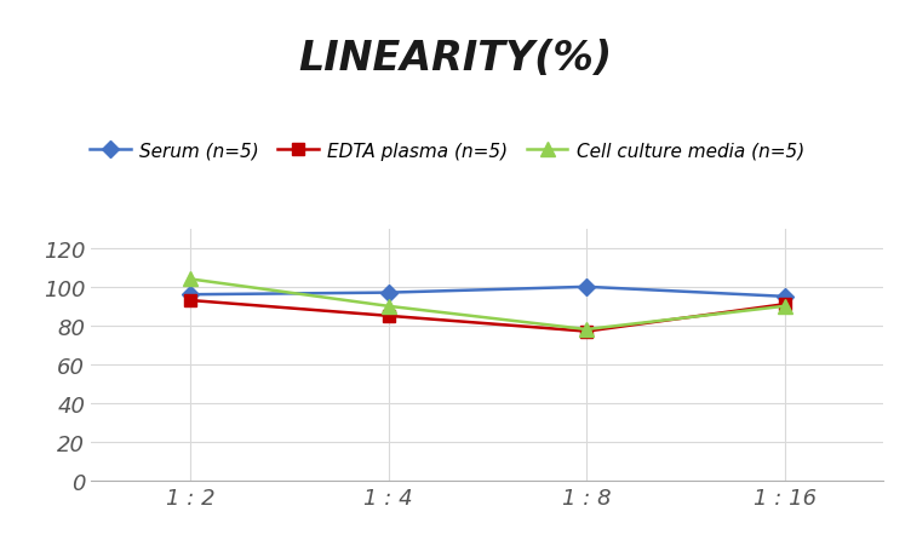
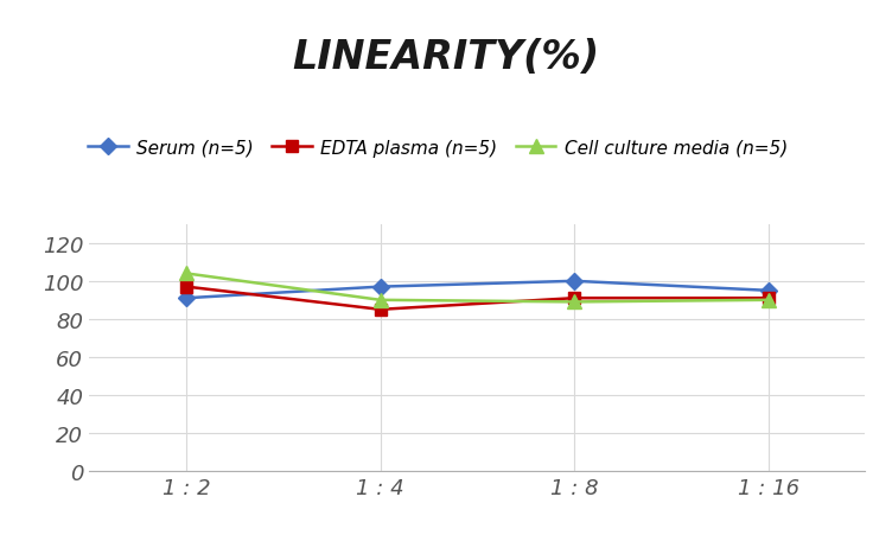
Serum (n=5)/1 : 2: 96 -> 91
EDTA plasma (n=5)/1 : 2: 93 -> 97
EDTA plasma (n=5)/1 : 8: 77 -> 91
Cell culture media (n=5)/1 : 8: 78 -> 89
